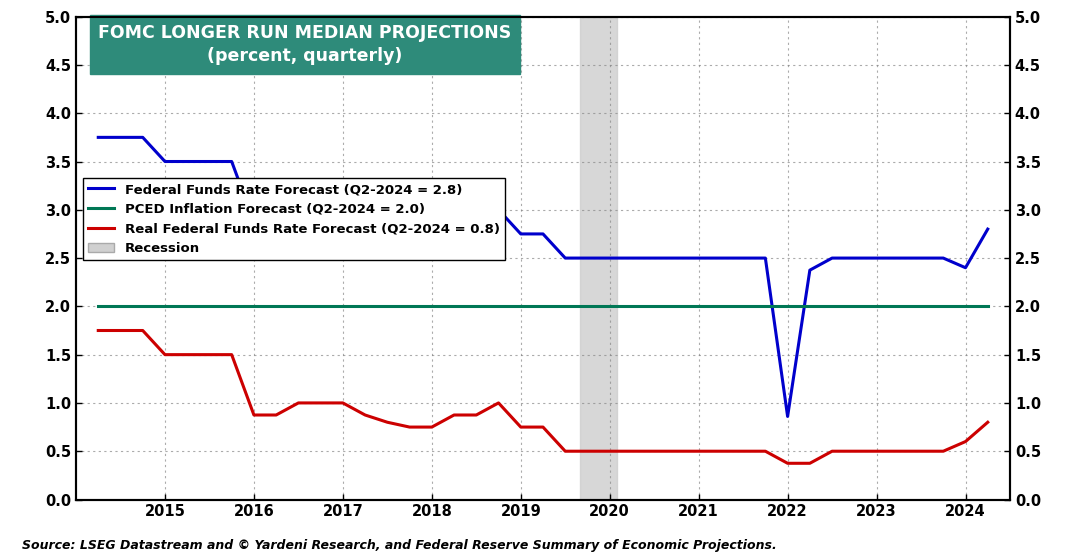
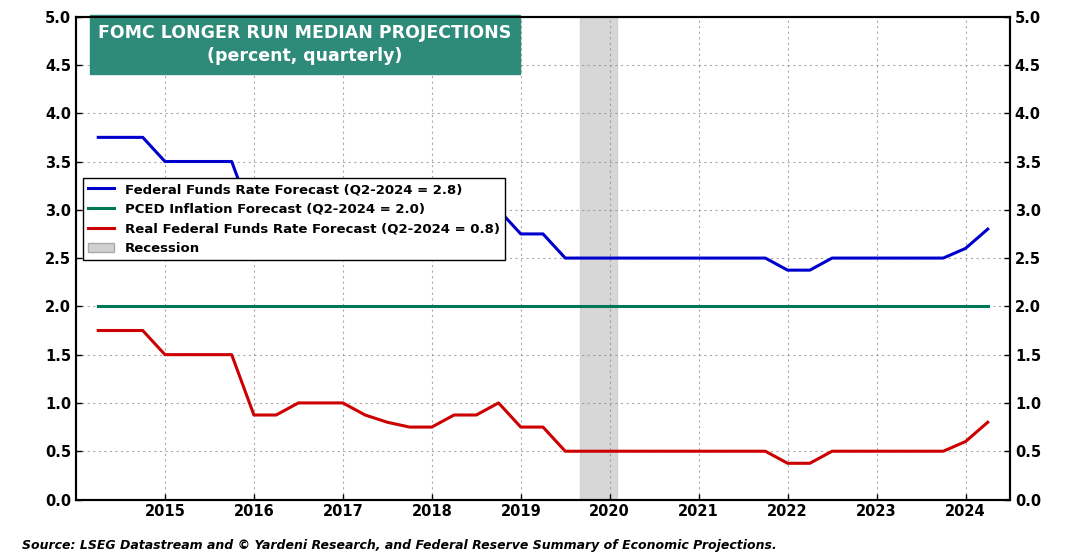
Federal Funds Rate Forecast (Q2-2024 = 2.8)/2022: 0.86 -> 2.38
Federal Funds Rate Forecast (Q2-2024 = 2.8)/2024: 2.40 -> 2.60
